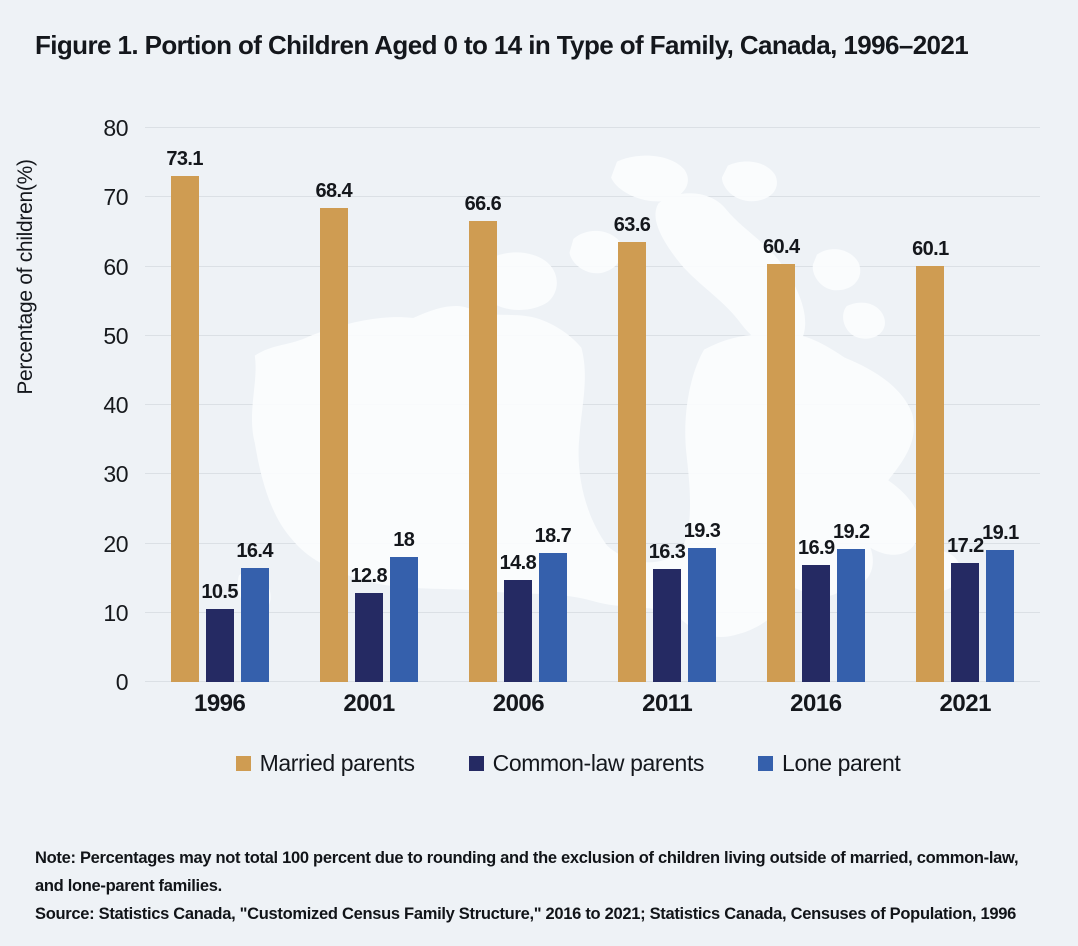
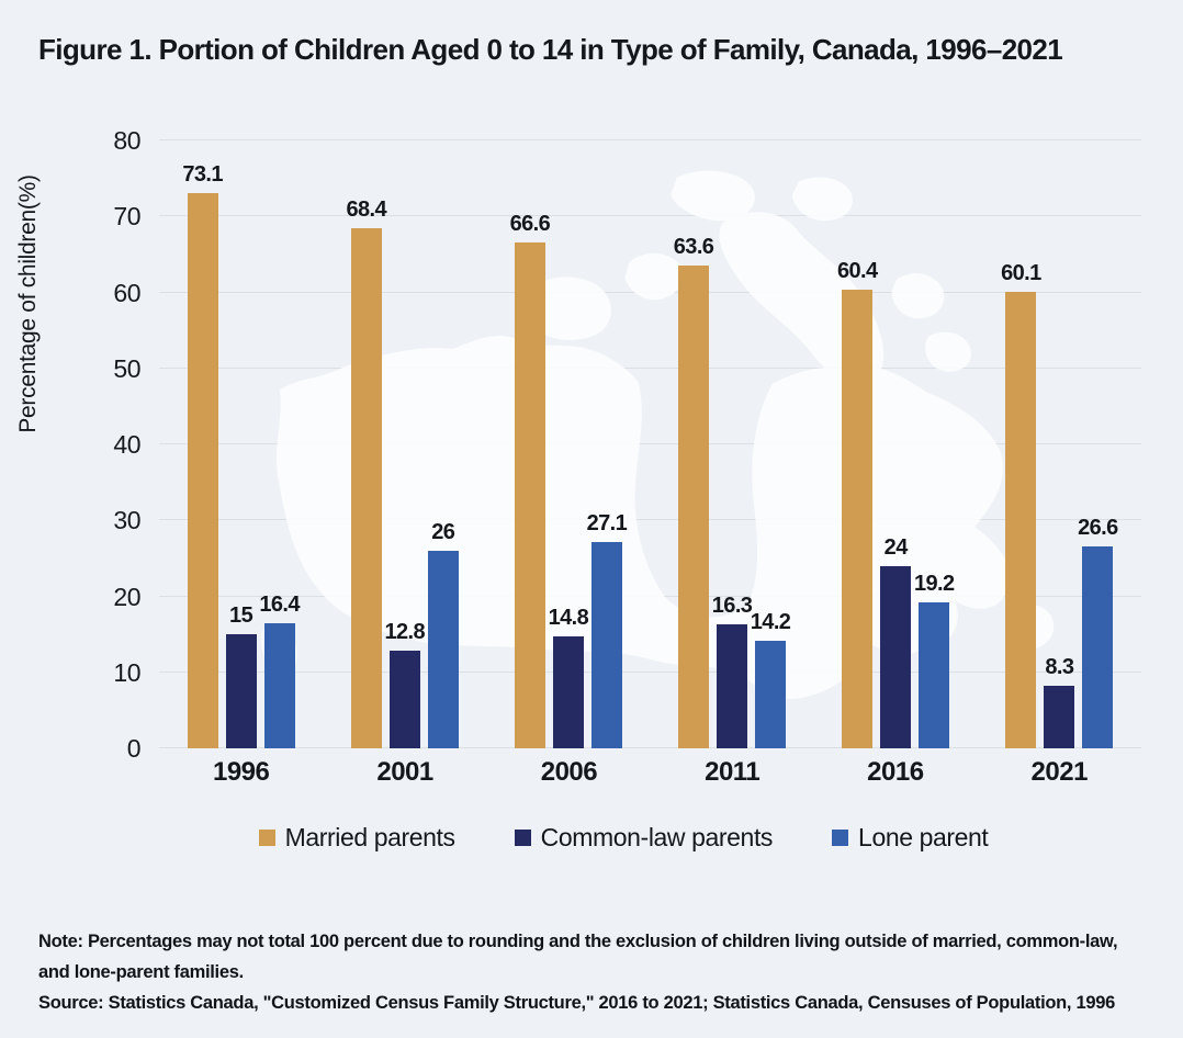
Common-law parents/1996: 10.5 -> 15
Lone parent/2001: 18 -> 26
Lone parent/2006: 18.7 -> 27.1
Lone parent/2011: 19.3 -> 14.2
Common-law parents/2016: 16.9 -> 24
Common-law parents/2021: 17.2 -> 8.3
Lone parent/2021: 19.1 -> 26.6
